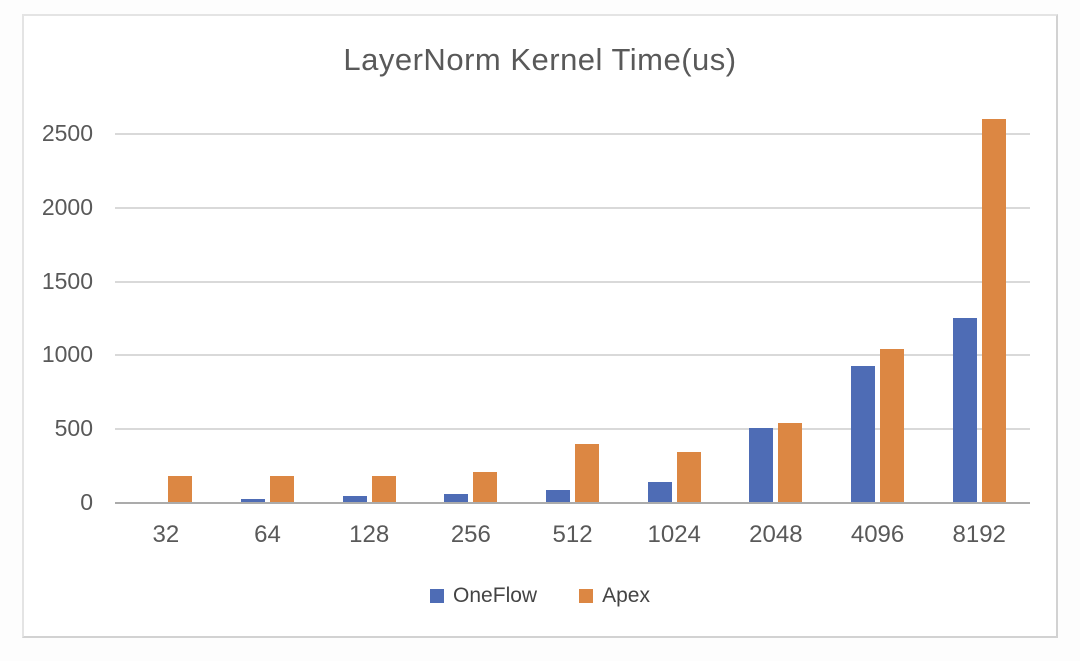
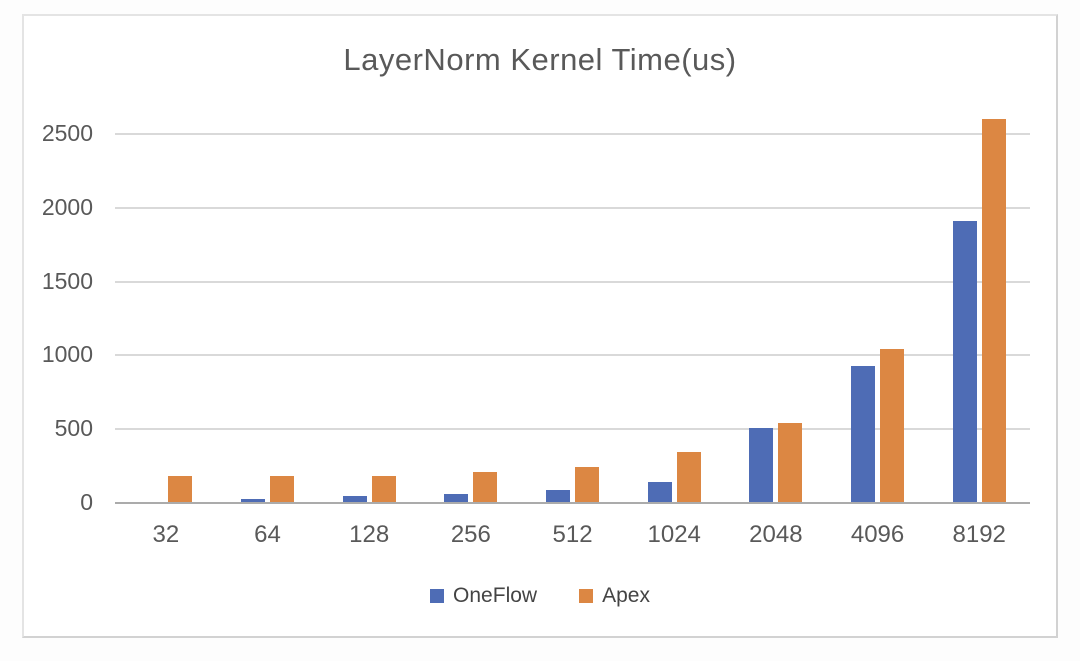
Apex/512: 400 -> 240
OneFlow/8192: 1250 -> 1910
